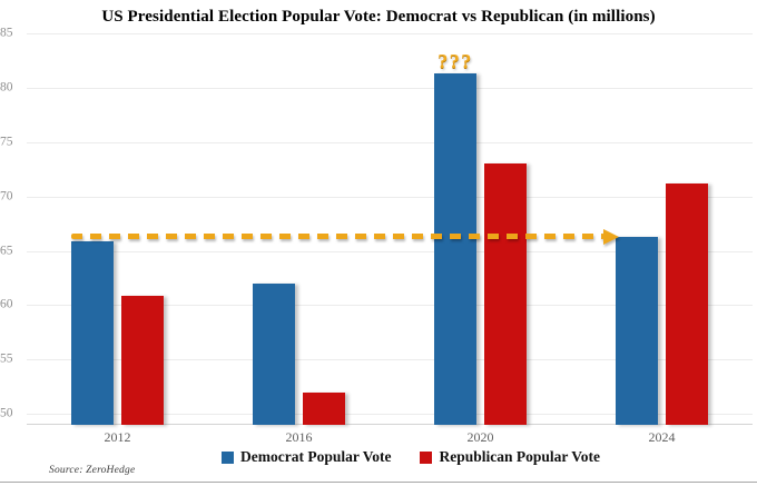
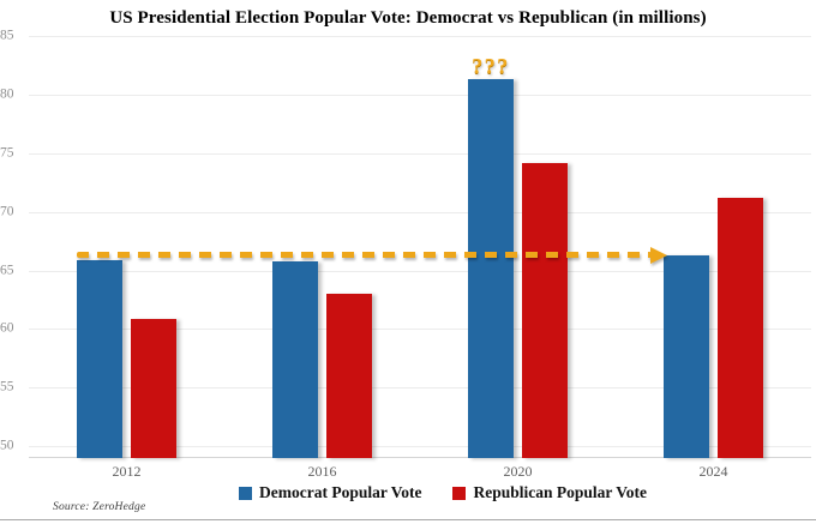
Democrat Popular Vote/2016: 62 -> 66
Republican Popular Vote/2016: 52 -> 63
Republican Popular Vote/2020: 73 -> 74
